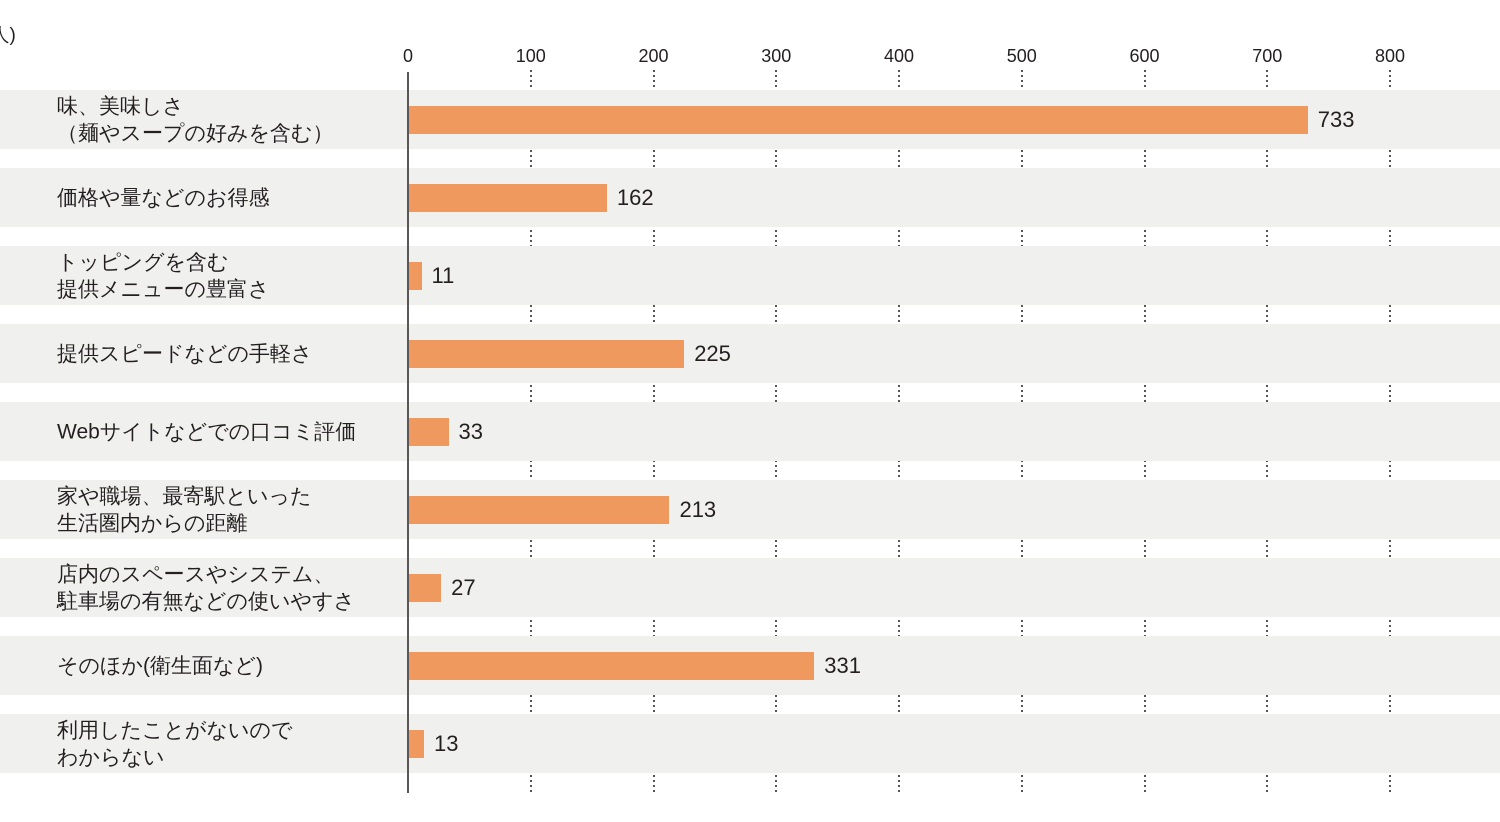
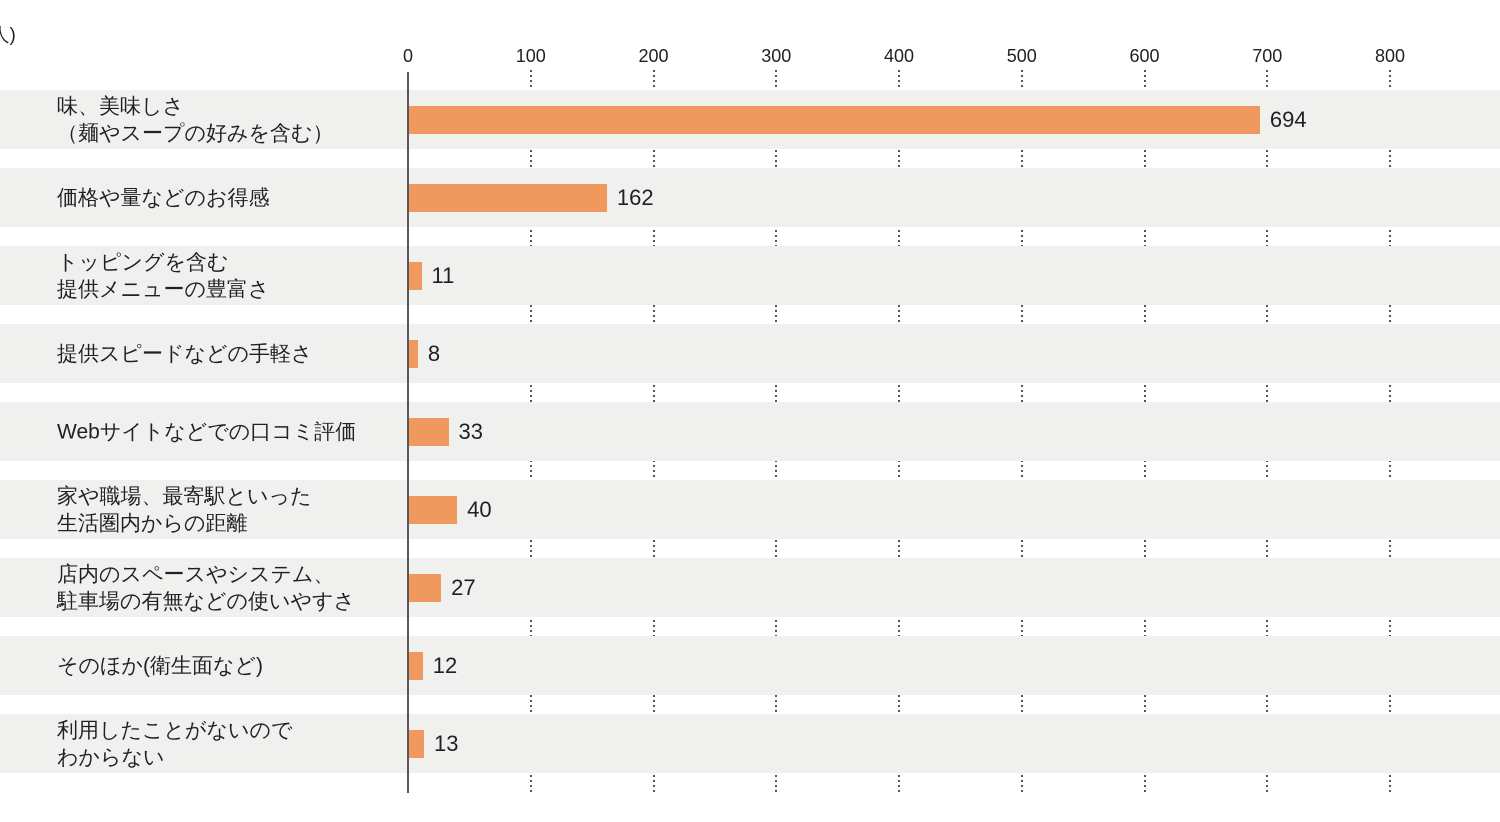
味、美味しさ（麺やスープの好みを含む）: 733 -> 694
提供スピードなどの手軽さ: 225 -> 8
家や職場、最寄駅といった生活圏内からの距離: 213 -> 40
そのほか(衛生面など): 331 -> 12
